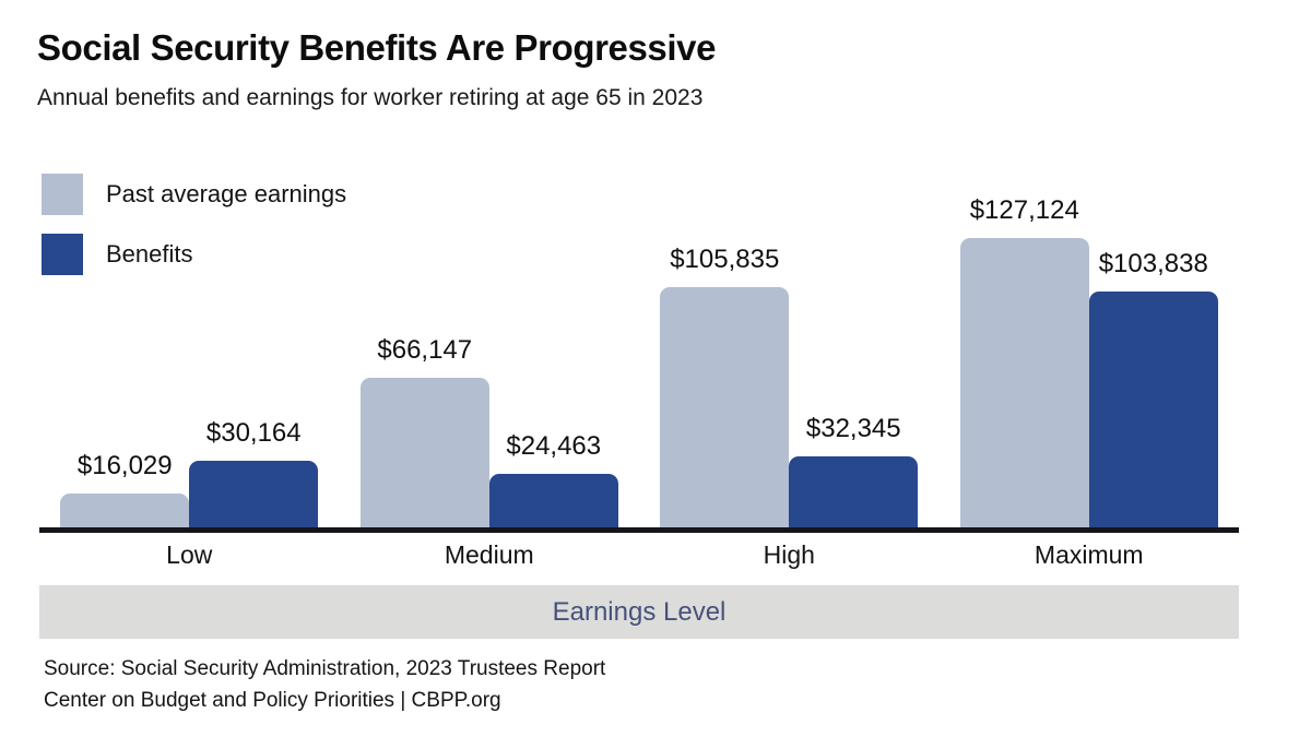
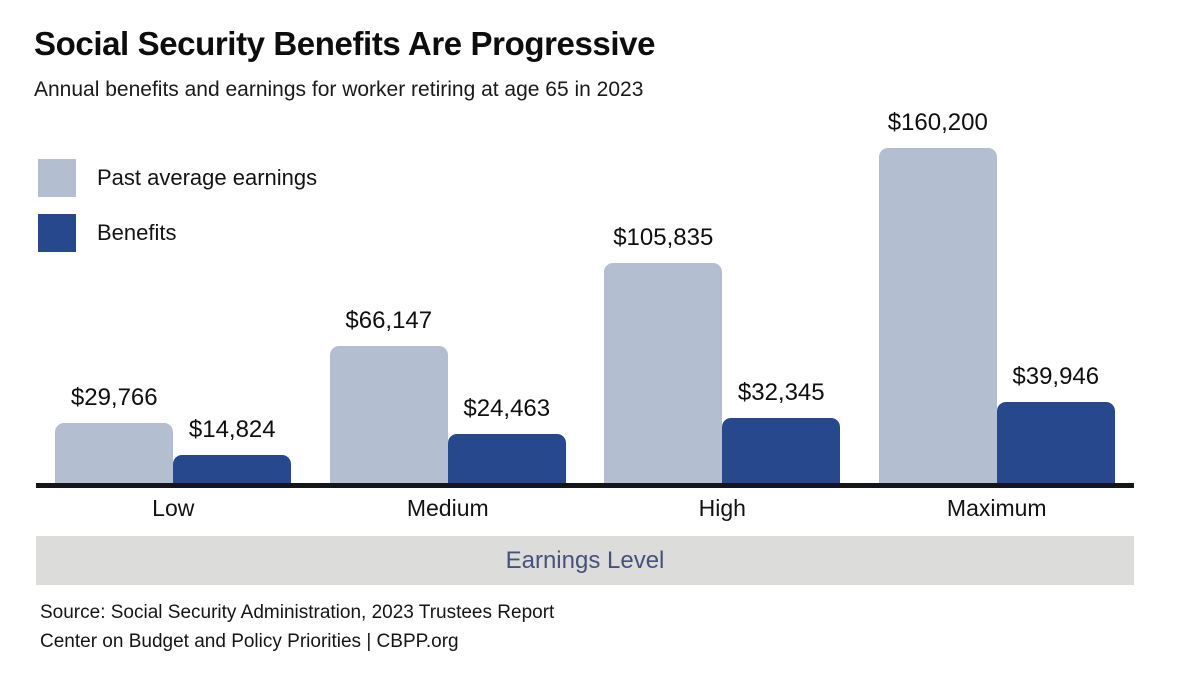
Past average earnings/Low: $16,029 -> $29,766
Benefits/Low: $30,164 -> $14,824
Past average earnings/Maximum: $127,124 -> $160,200
Benefits/Maximum: $103,838 -> $39,946
